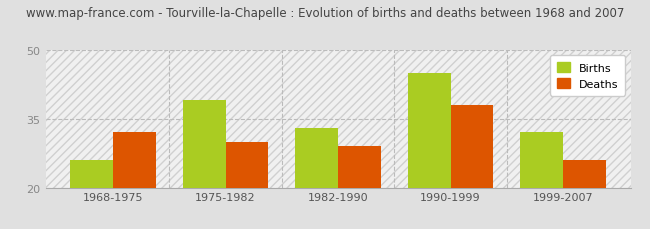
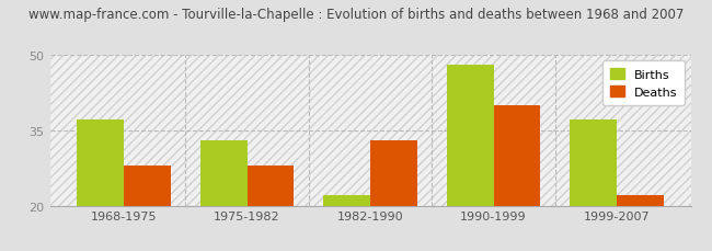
Births/1968-1975: 26 -> 37
Deaths/1968-1975: 32 -> 28
Births/1975-1982: 39 -> 33
Deaths/1975-1982: 30 -> 28
Births/1982-1990: 33 -> 22
Deaths/1982-1990: 29 -> 33
Births/1990-1999: 45 -> 48
Deaths/1990-1999: 38 -> 40
Births/1999-2007: 32 -> 37
Deaths/1999-2007: 26 -> 22
